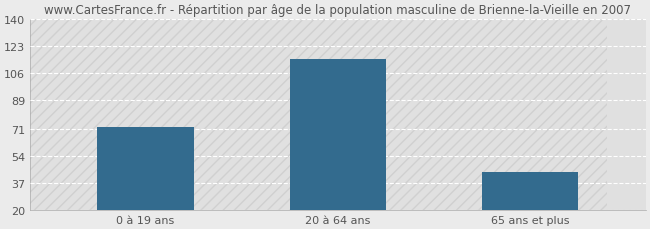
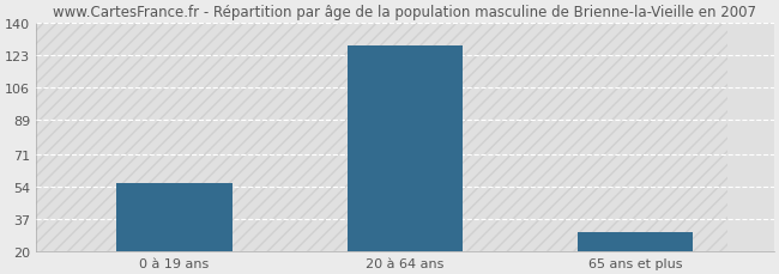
0 à 19 ans: 72 -> 56
20 à 64 ans: 115 -> 128
65 ans et plus: 44 -> 30
